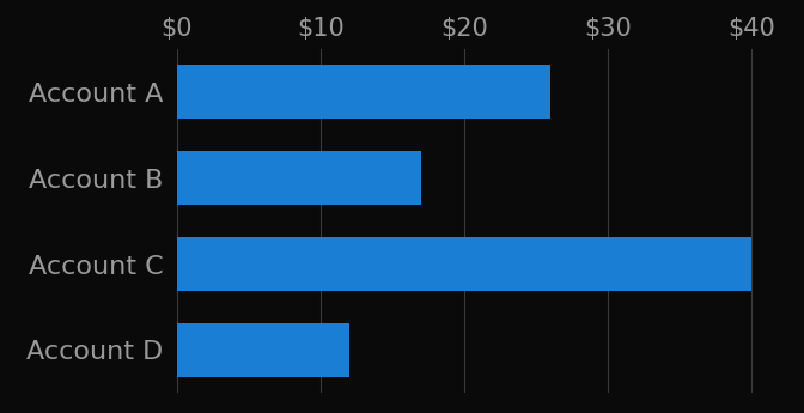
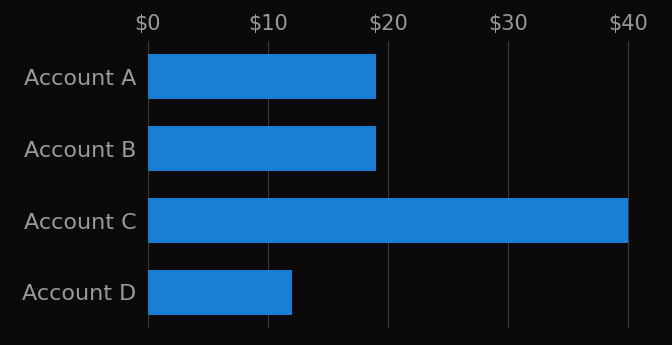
Account A: $26 -> $19
Account B: $17 -> $19
